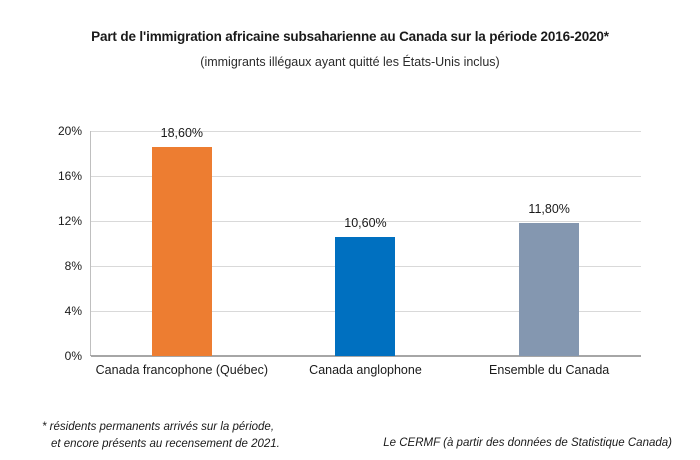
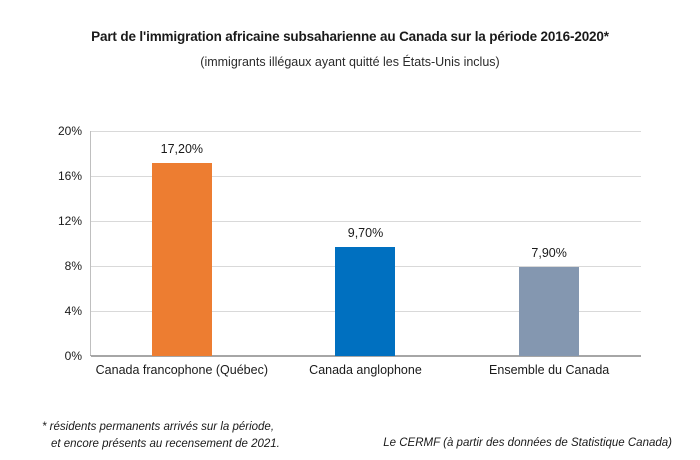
Canada francophone (Québec): 18,60% -> 17,20%
Canada anglophone: 10,60% -> 9,70%
Ensemble du Canada: 11,80% -> 7,90%
